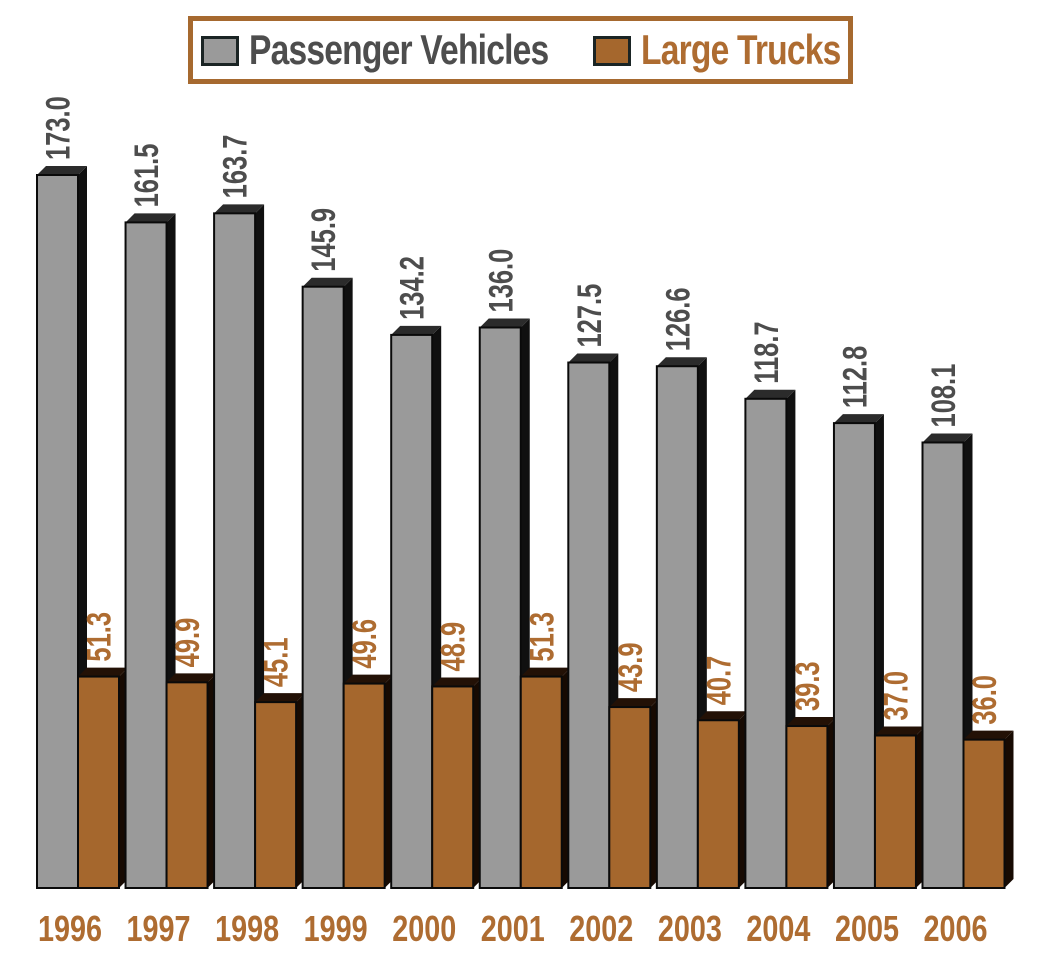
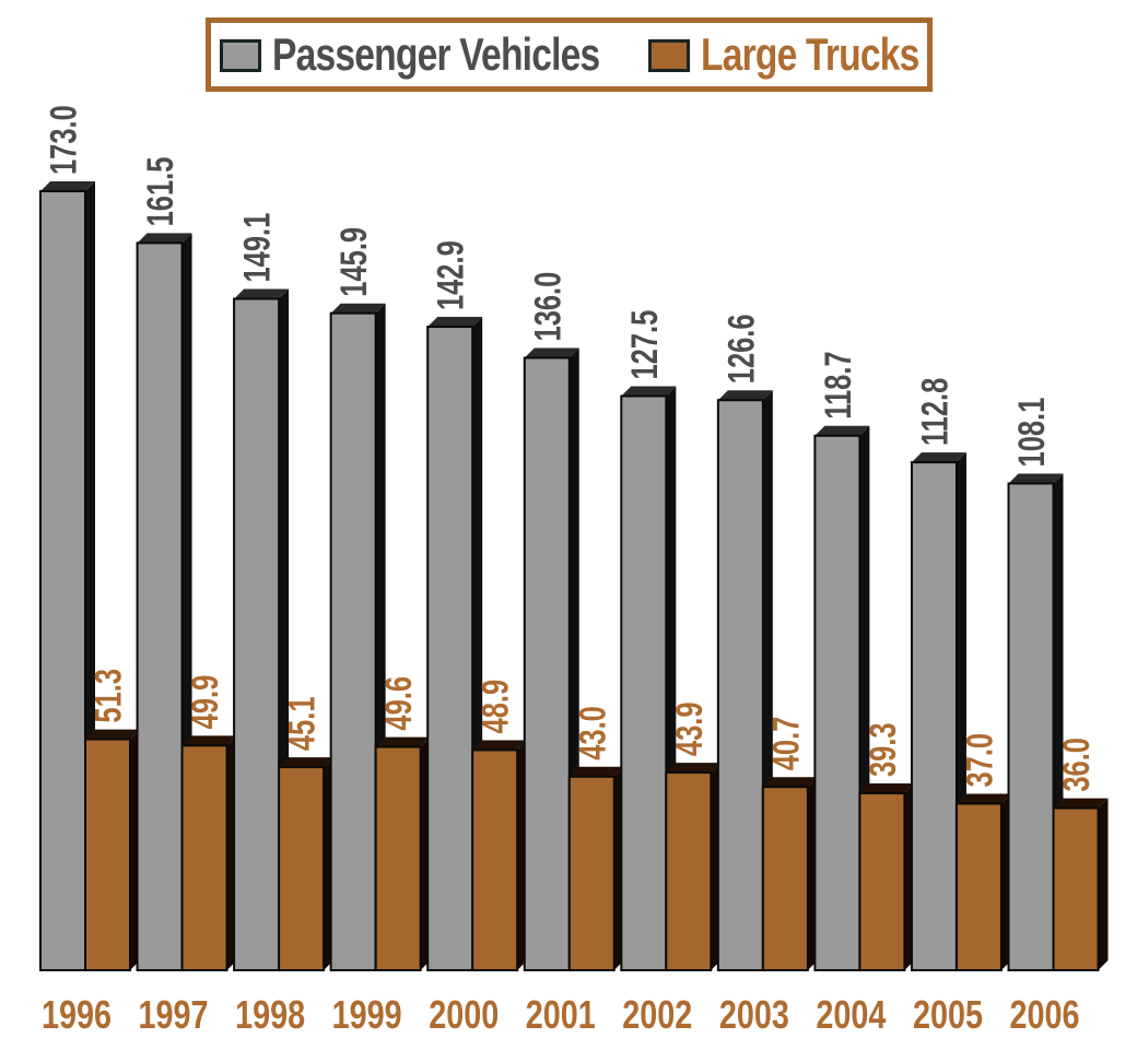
Passenger Vehicles/1998: 163.7 -> 149.1
Passenger Vehicles/2000: 134.2 -> 142.9
Large Trucks/2001: 51.3 -> 43.0
